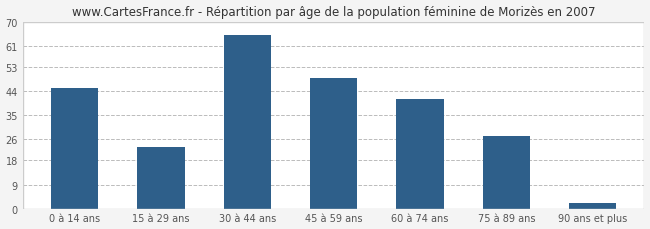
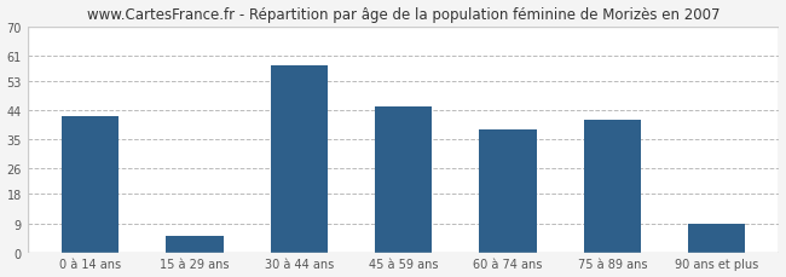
0 à 14 ans: 45 -> 42
15 à 29 ans: 23 -> 5
30 à 44 ans: 65 -> 58
45 à 59 ans: 49 -> 45
60 à 74 ans: 41 -> 38
75 à 89 ans: 27 -> 41
90 ans et plus: 2 -> 9
